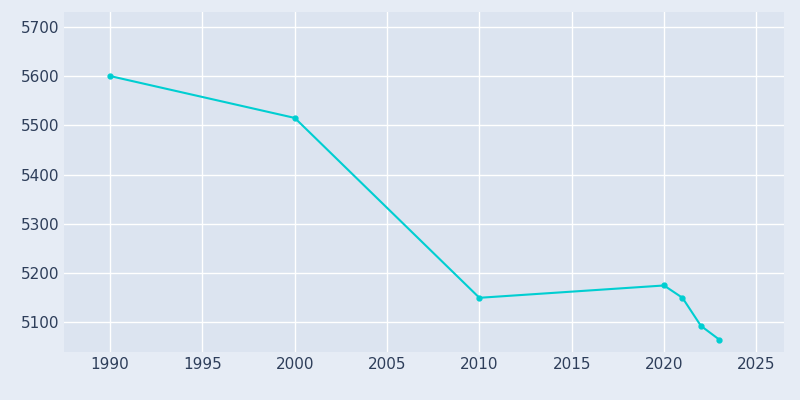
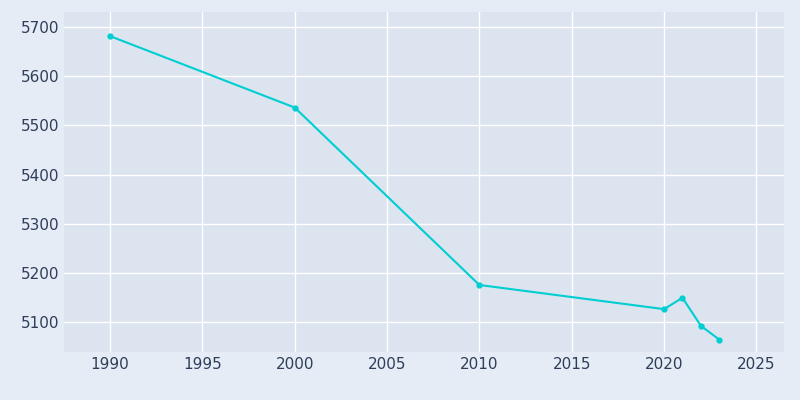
1990: 5600 -> 5681
2000: 5515 -> 5536
2010: 5150 -> 5176
2020: 5175 -> 5127
